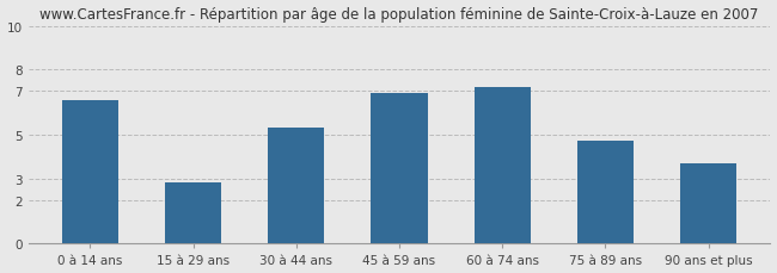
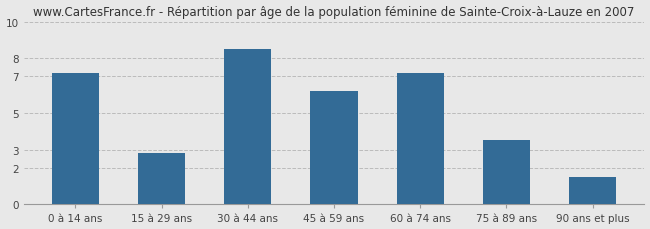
0 à 14 ans: 6.6 -> 7.2
30 à 44 ans: 5.3 -> 8.5
45 à 59 ans: 6.9 -> 6.2
75 à 89 ans: 4.7 -> 3.5
90 ans et plus: 3.7 -> 1.5
